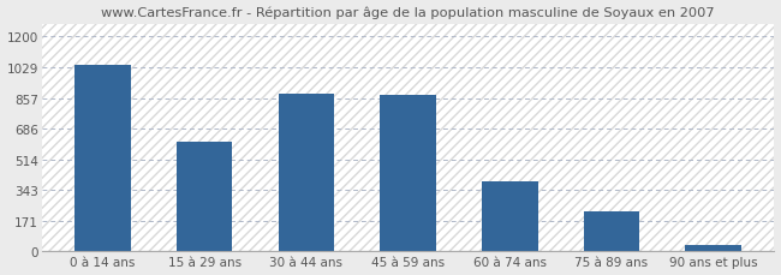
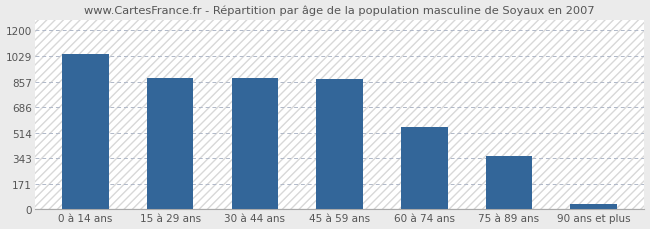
15 à 29 ans: 610 -> 880
60 à 74 ans: 390 -> 550
75 à 89 ans: 220 -> 360
